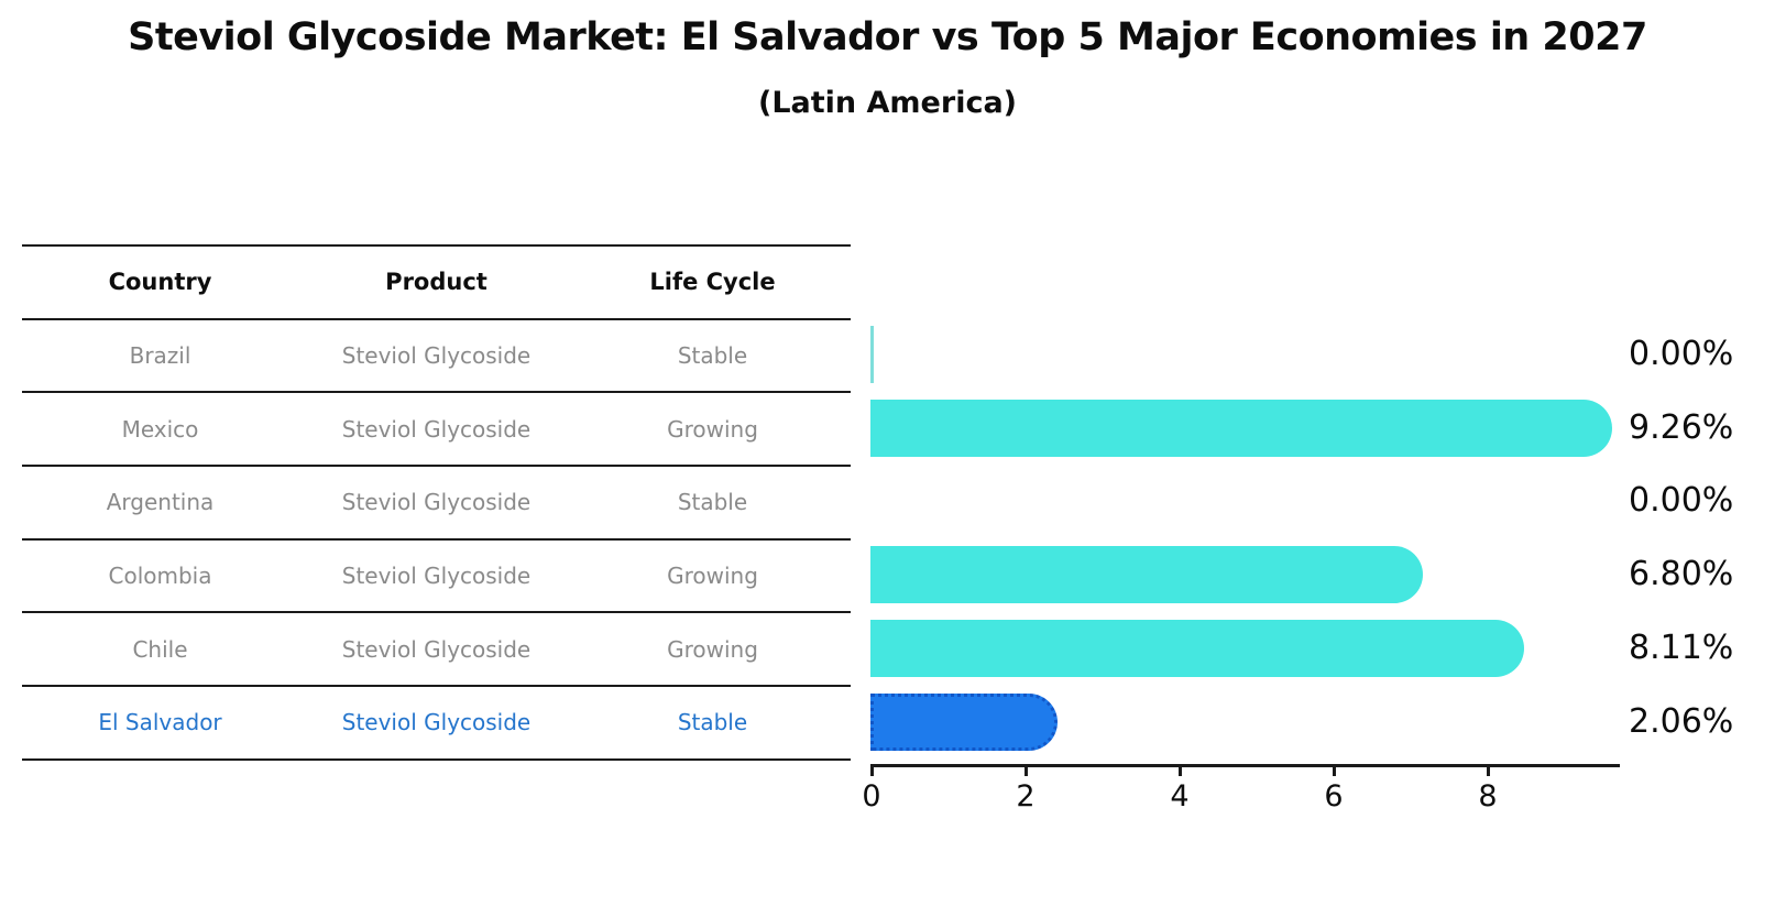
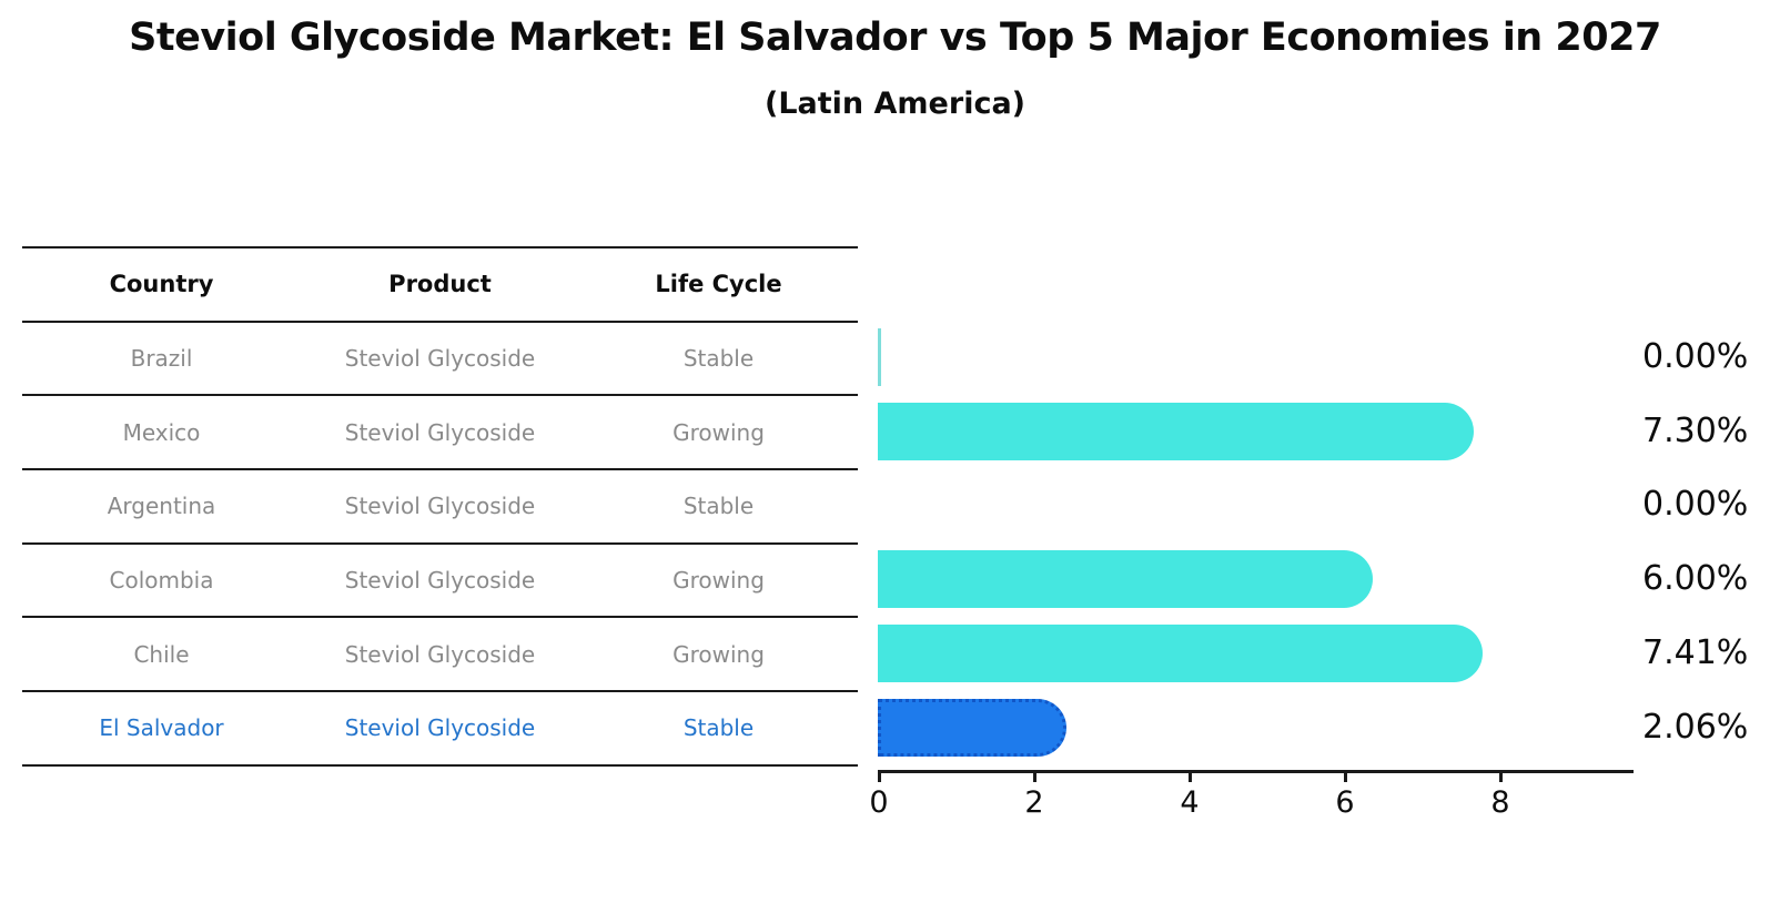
Mexico: 9.26% -> 7.30%
Colombia: 6.80% -> 6.00%
Chile: 8.11% -> 7.41%
